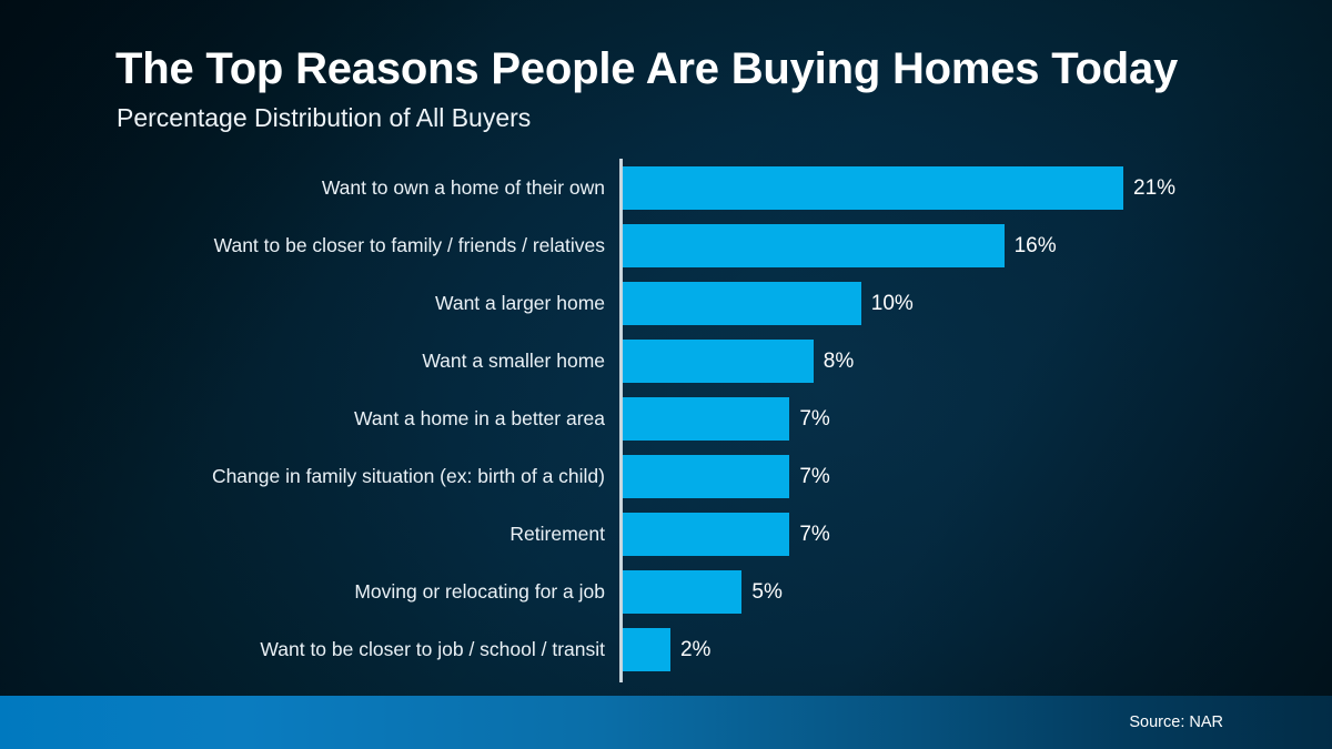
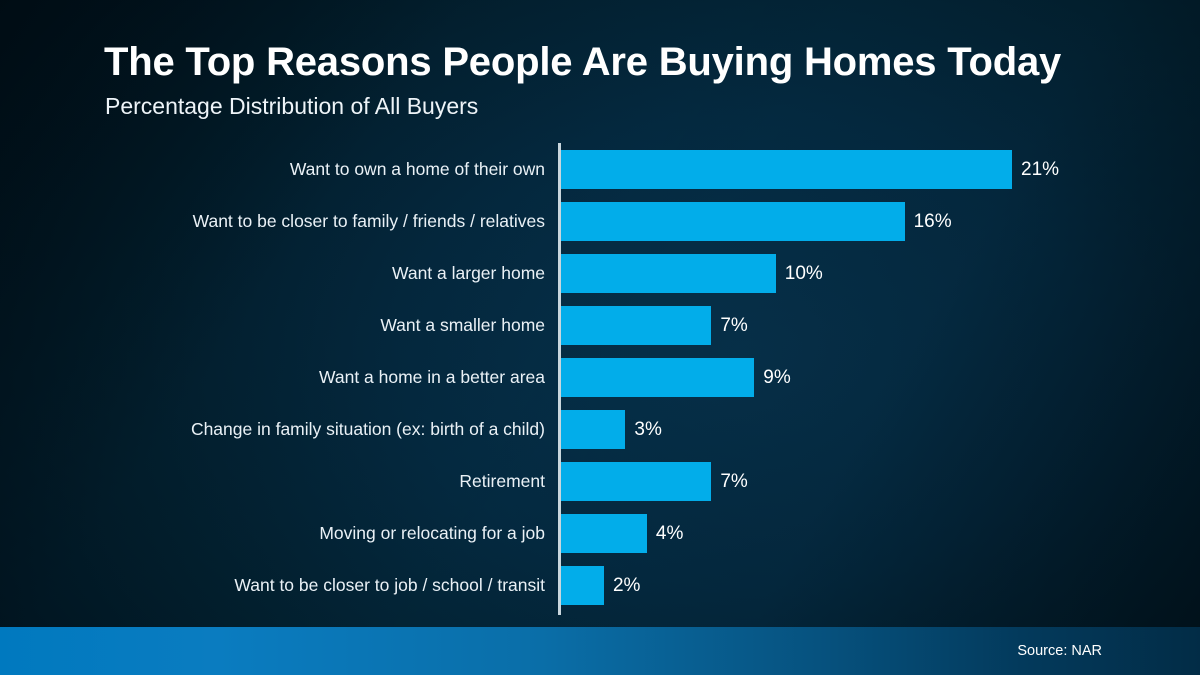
Want a smaller home: 8% -> 7%
Want a home in a better area: 7% -> 9%
Change in family situation (ex: birth of a child): 7% -> 3%
Moving or relocating for a job: 5% -> 4%
